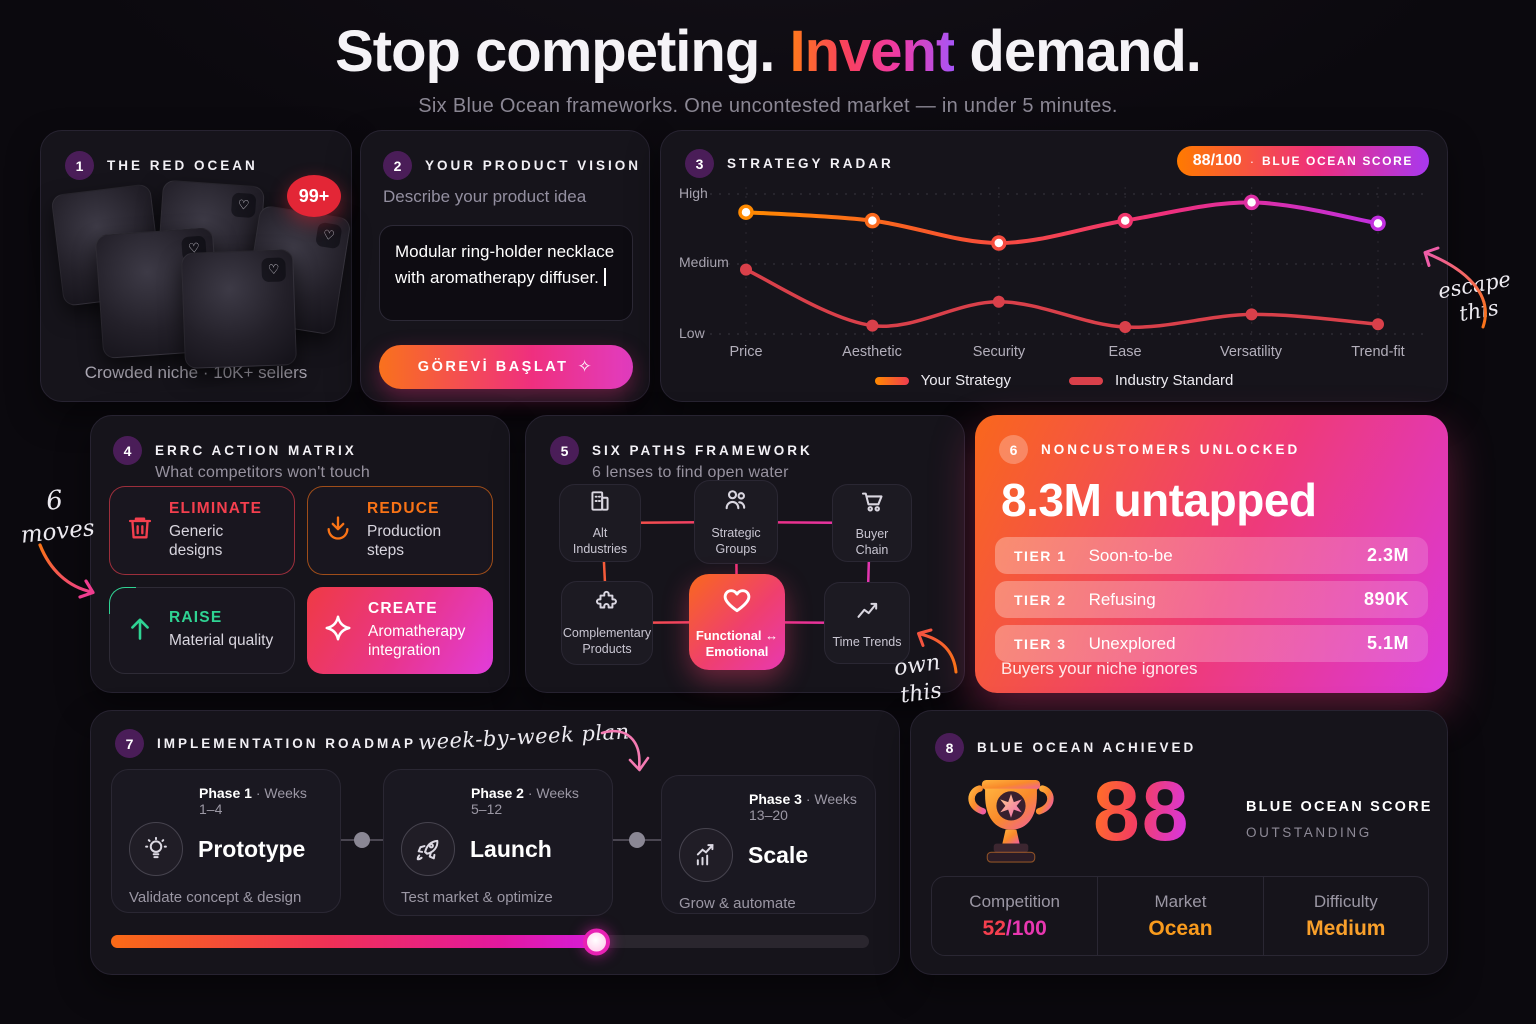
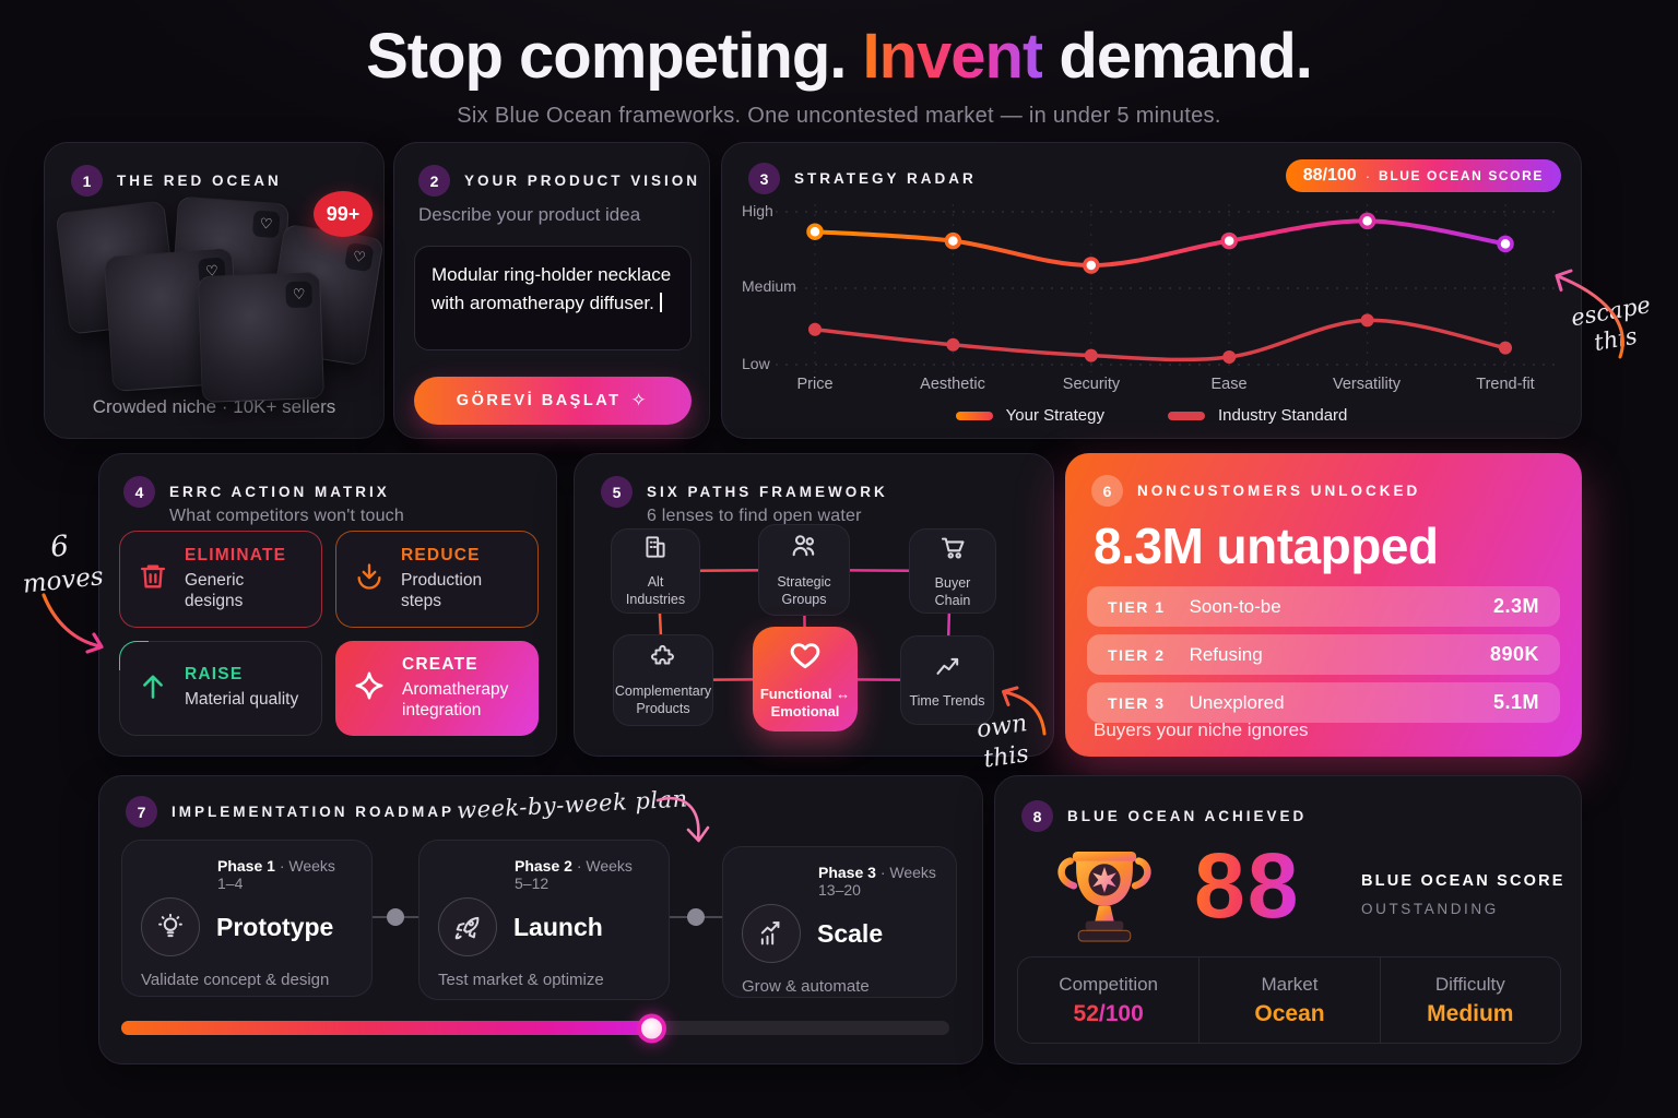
Industry Standard/Price: 0.46 -> 0.23
Industry Standard/Aesthetic: 0.06 -> 0.13
Industry Standard/Security: 0.23 -> 0.06
Industry Standard/Versatility: 0.14 -> 0.29
Industry Standard/Trend-fit: 0.07 -> 0.11
